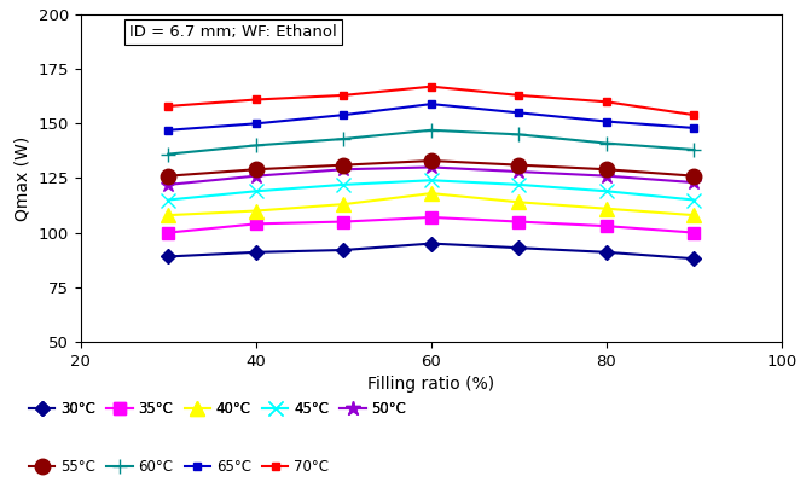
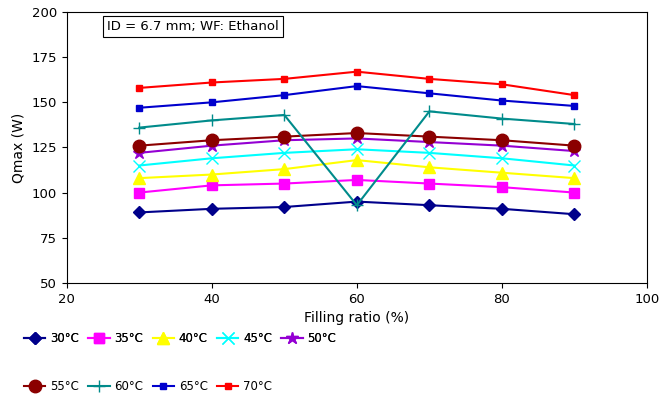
60°C/60: 147 -> 93
